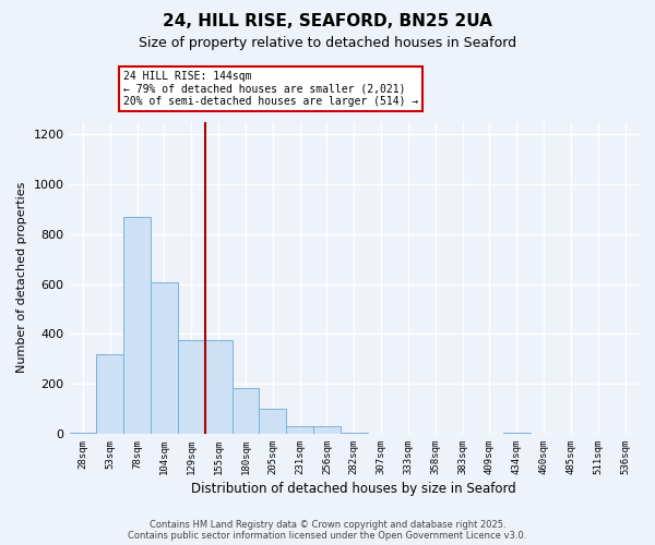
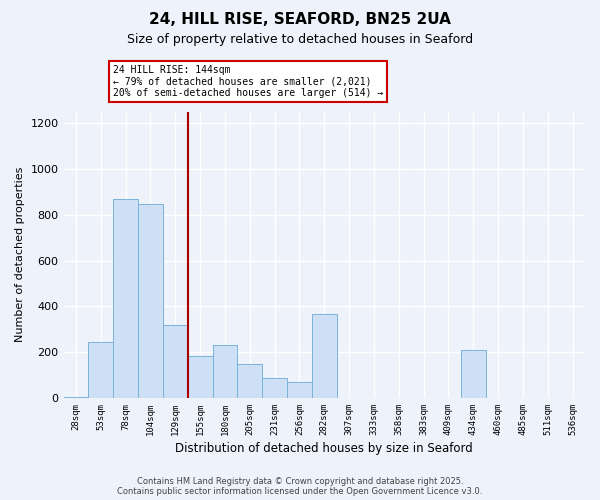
53sqm: 320 -> 245
104sqm: 605 -> 845
129sqm: 375 -> 320
155sqm: 375 -> 185
180sqm: 185 -> 230
205sqm: 100 -> 150
231sqm: 30 -> 85
256sqm: 30 -> 70
282sqm: 5 -> 365
434sqm: 5 -> 210
